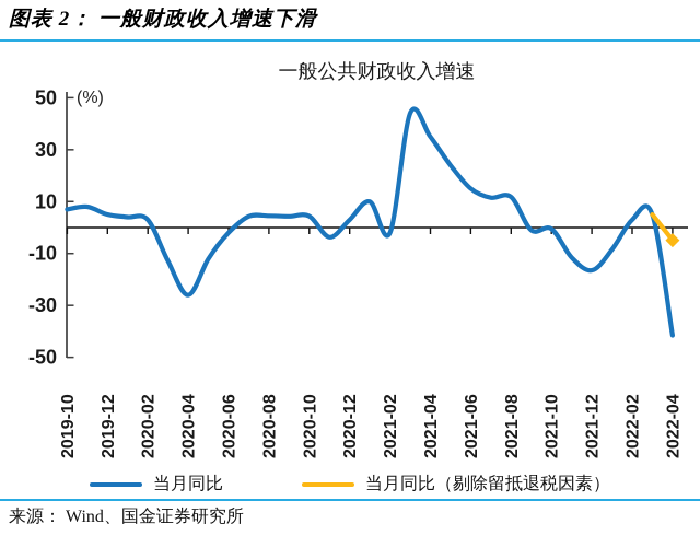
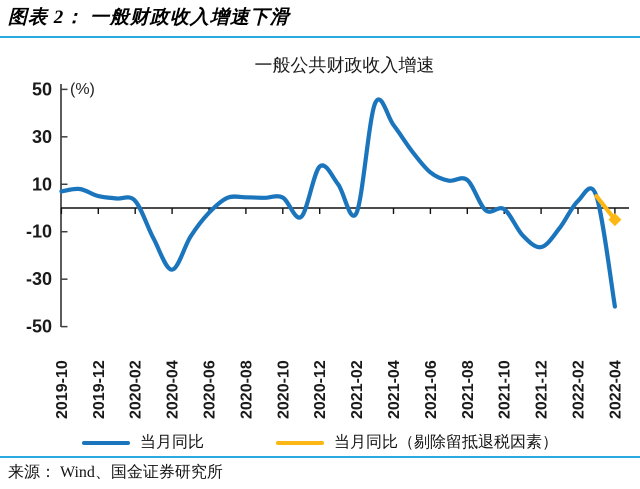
当月同比/2020-12: 3 -> 18
